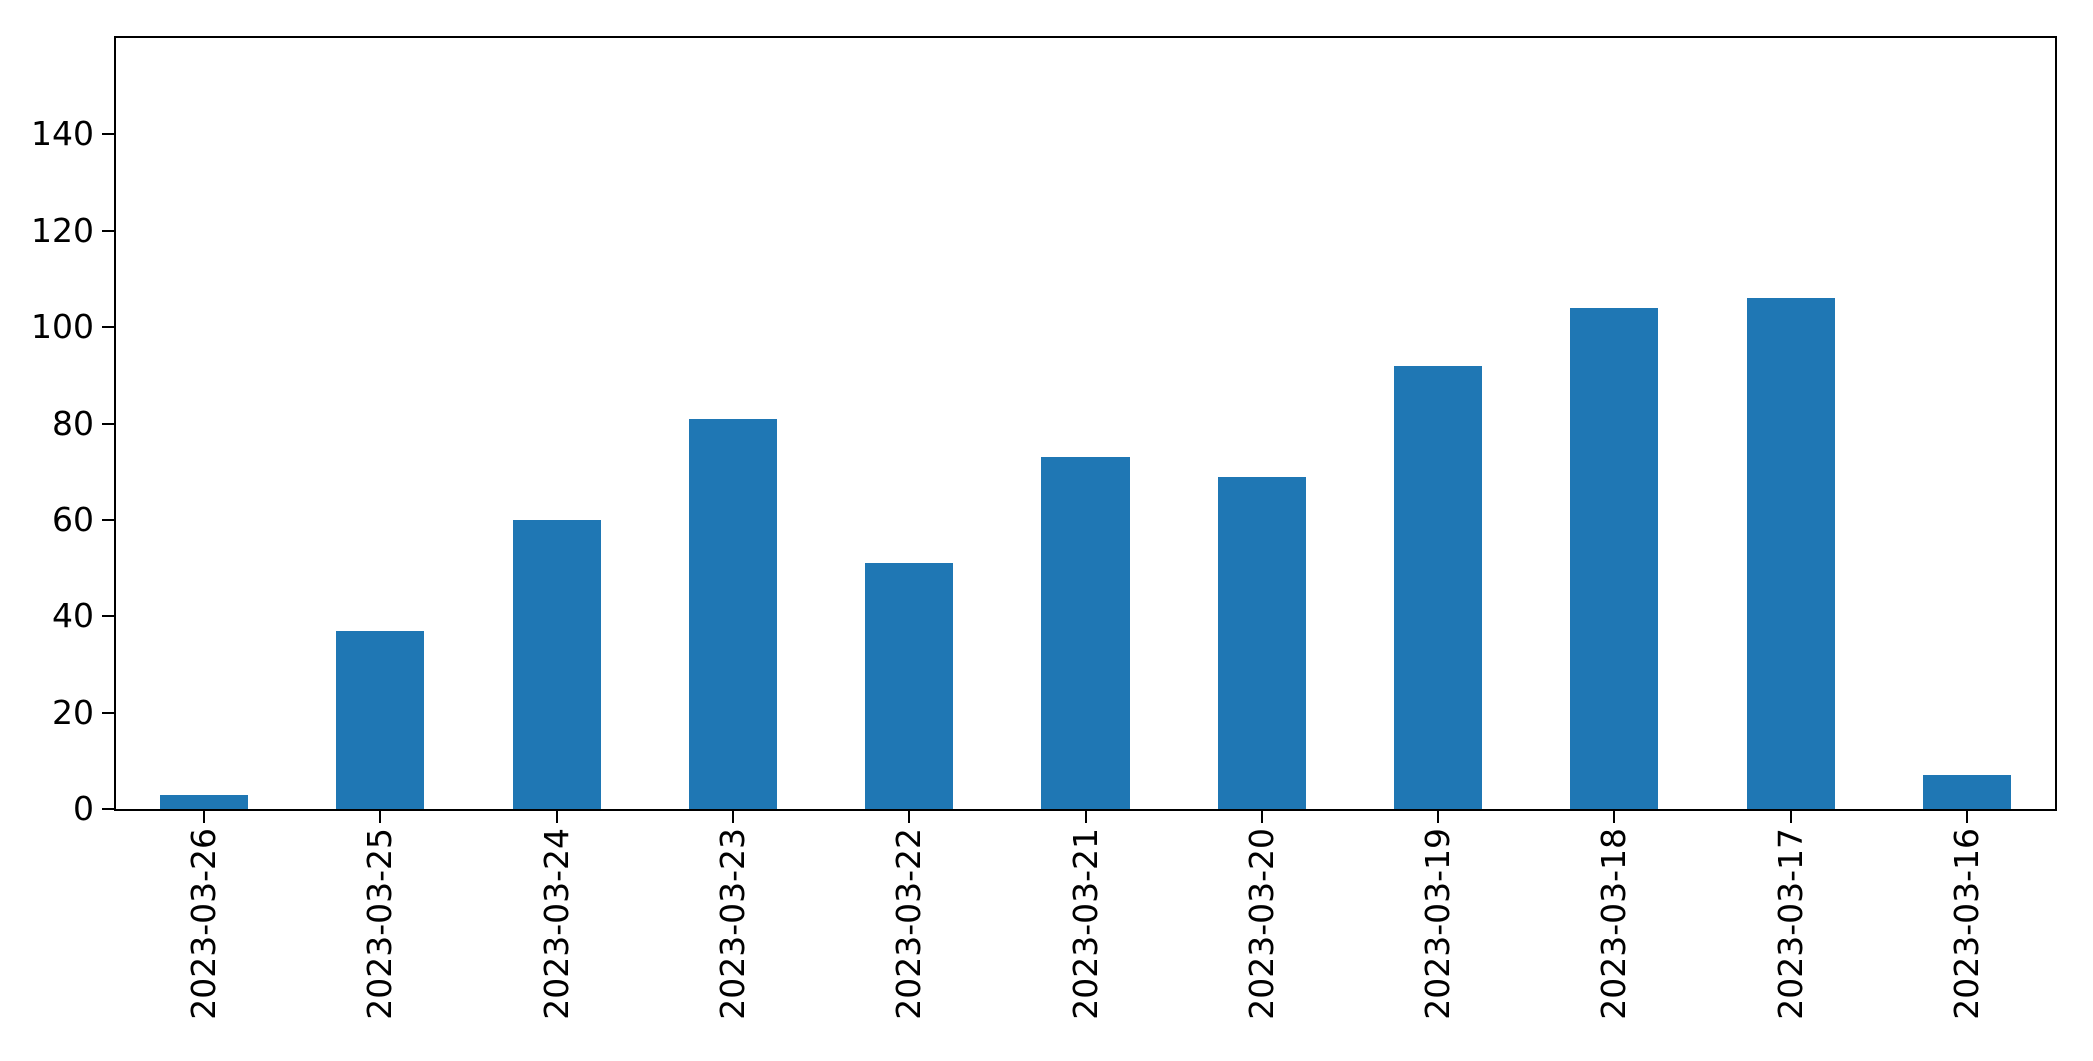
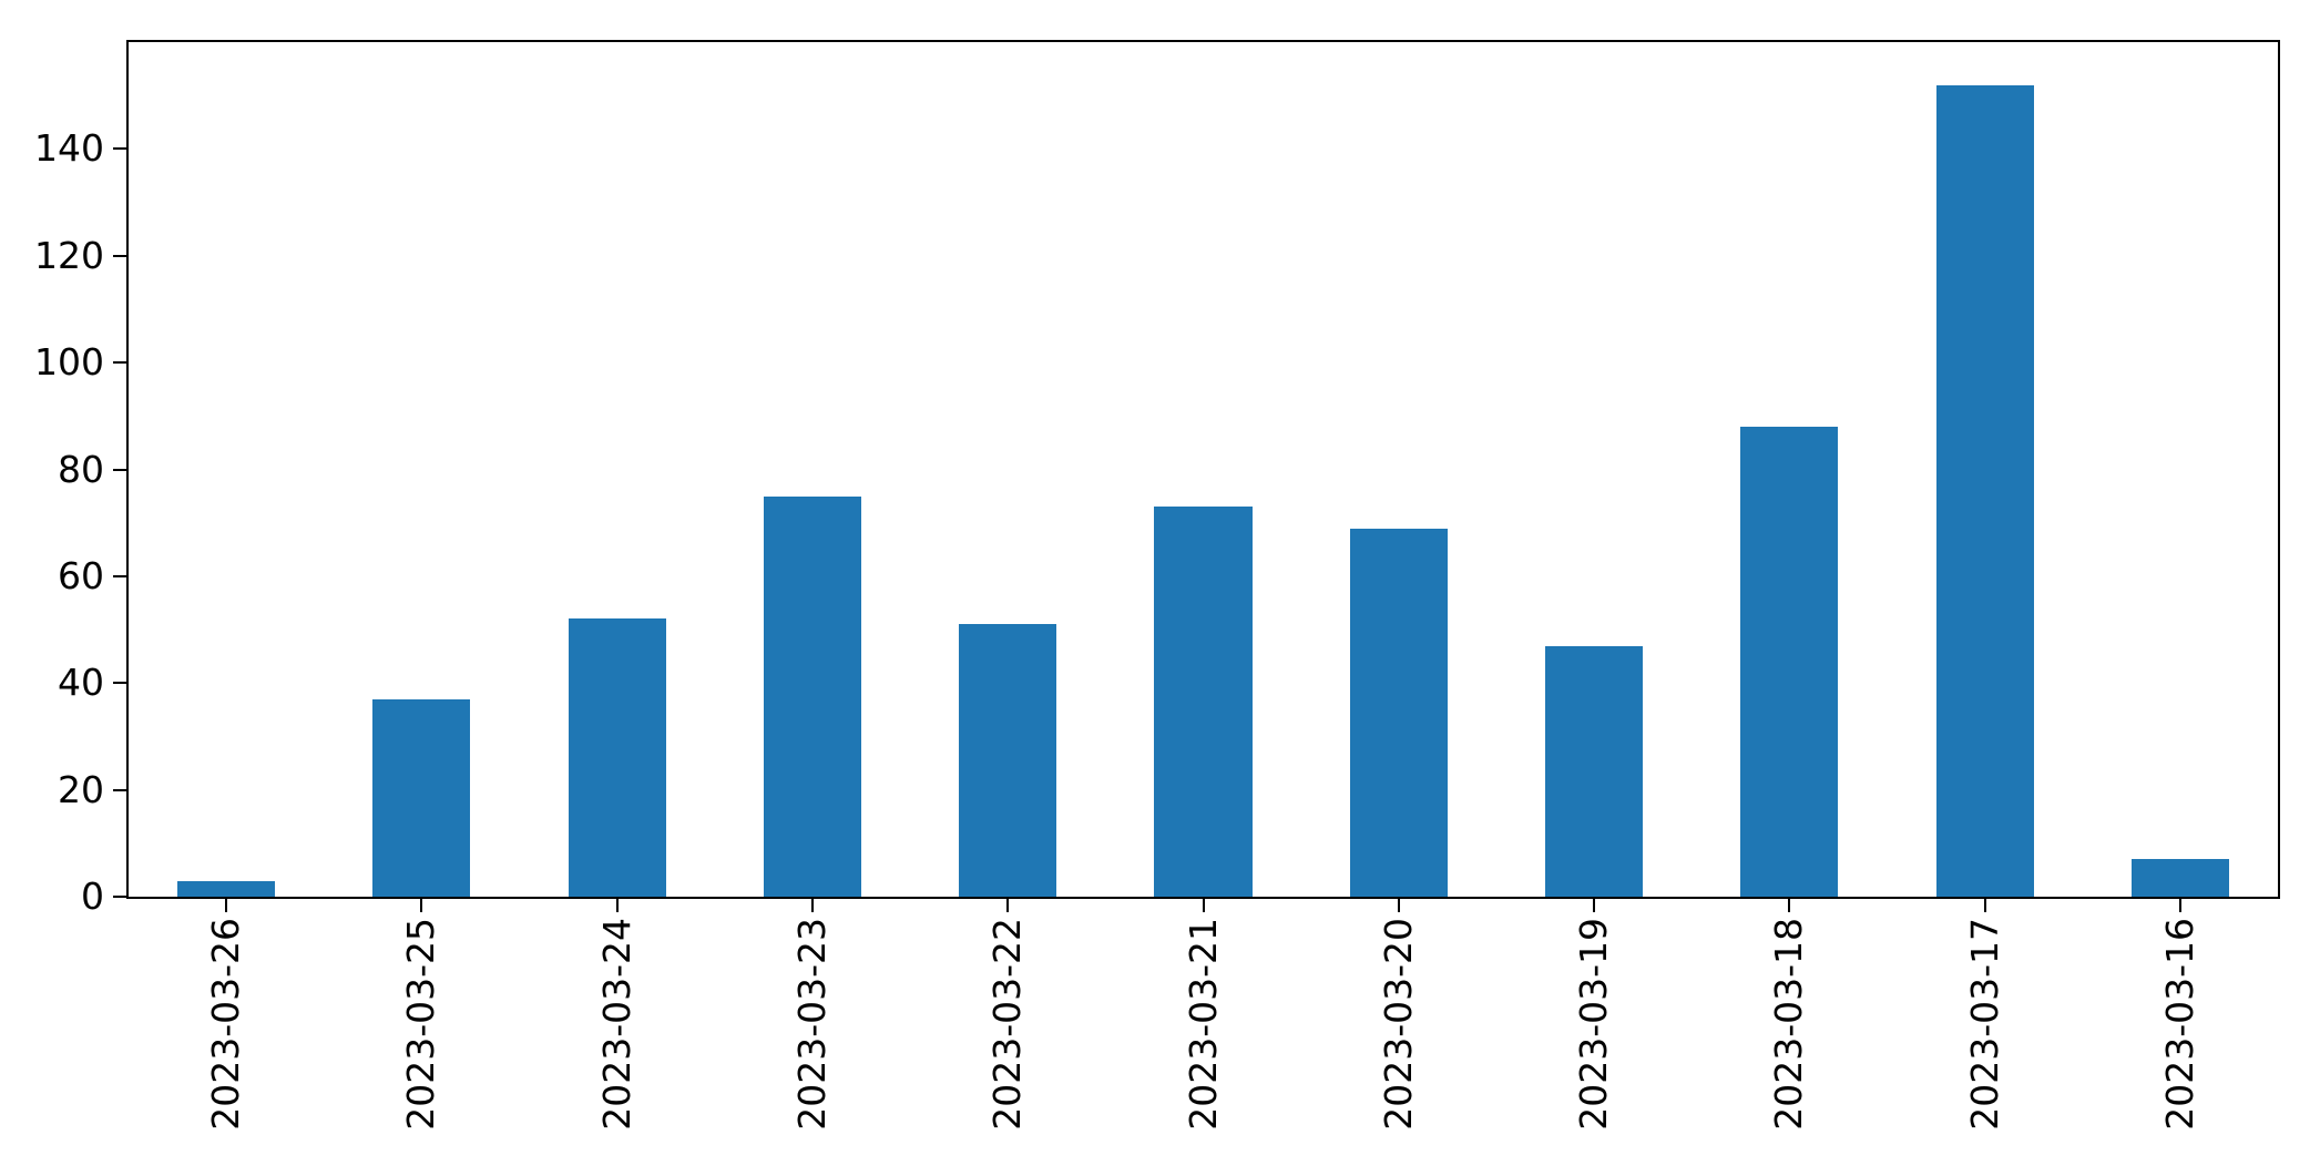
2023-03-24: 60 -> 52
2023-03-23: 81 -> 75
2023-03-19: 92 -> 47
2023-03-18: 104 -> 88
2023-03-17: 106 -> 152
